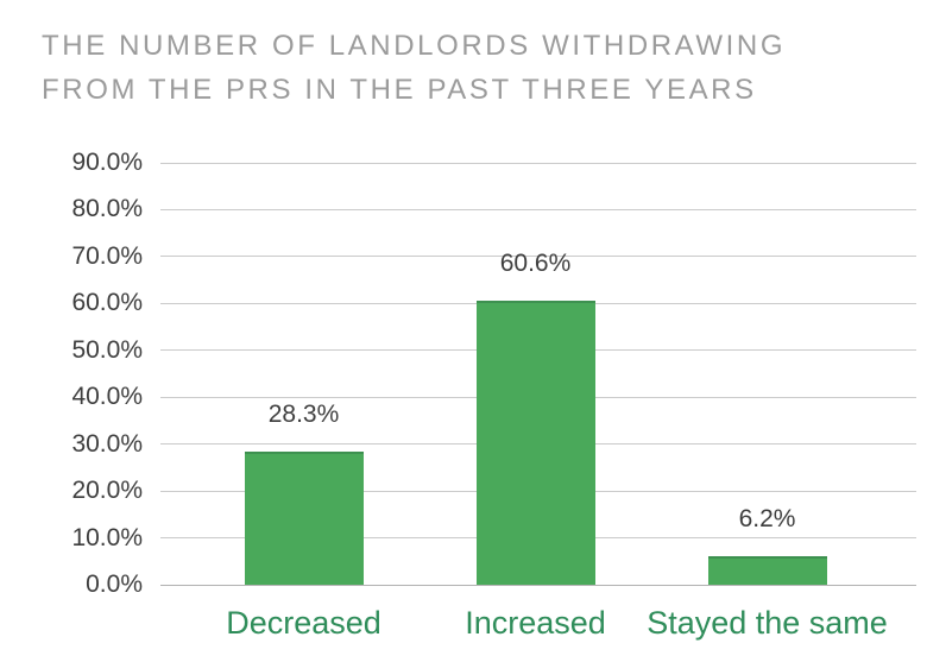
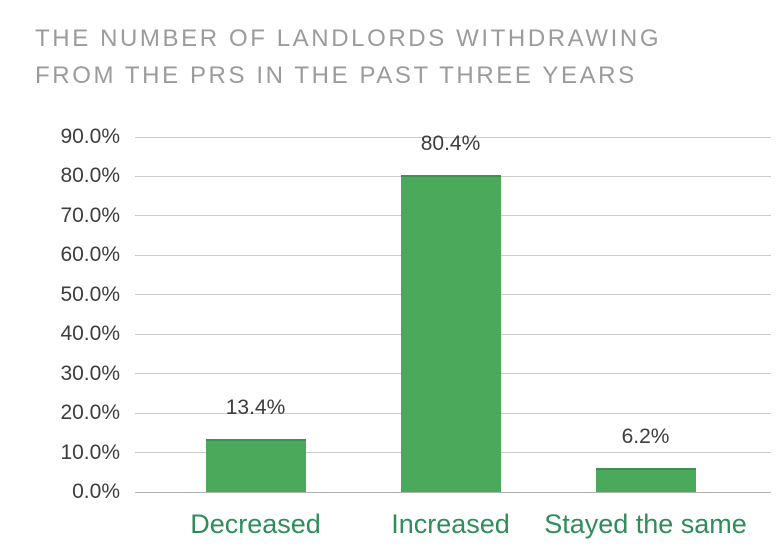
Decreased: 28.3% -> 13.4%
Increased: 60.6% -> 80.4%
